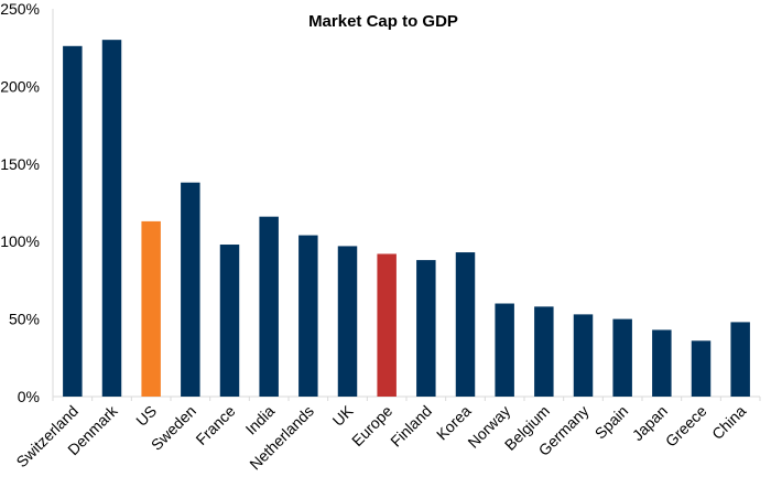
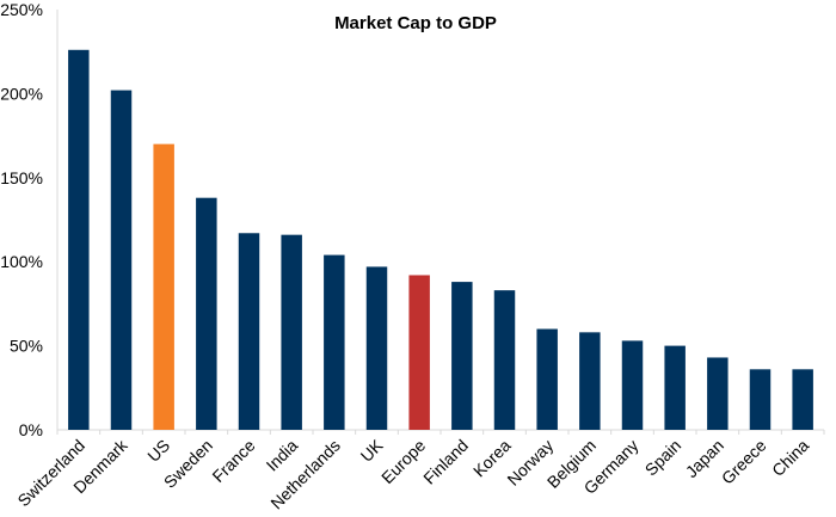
Denmark: 230% -> 202%
US: 113% -> 170%
France: 98% -> 117%
Korea: 93% -> 83%
China: 48% -> 36%
